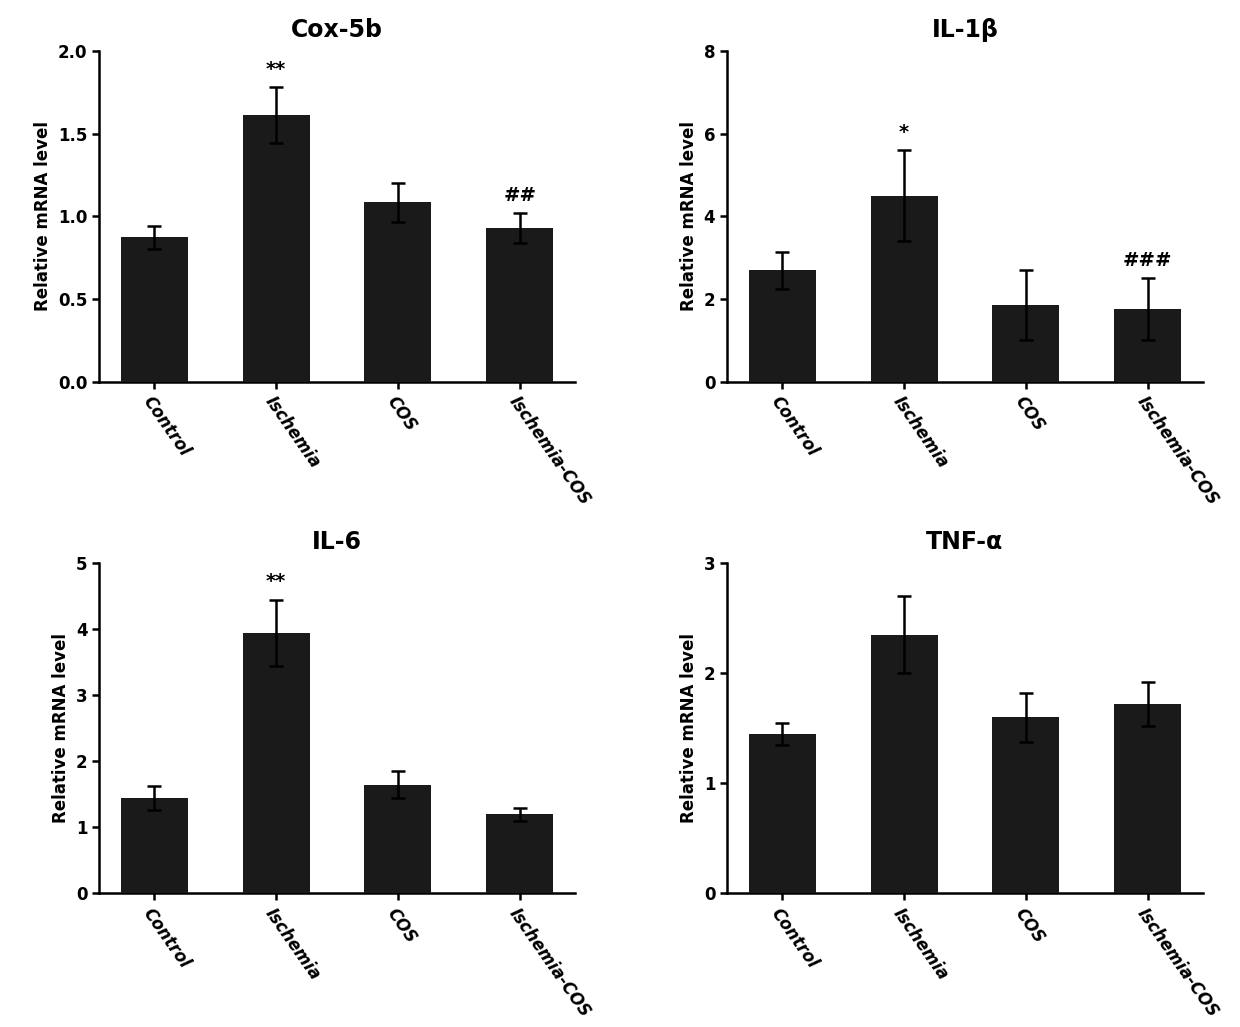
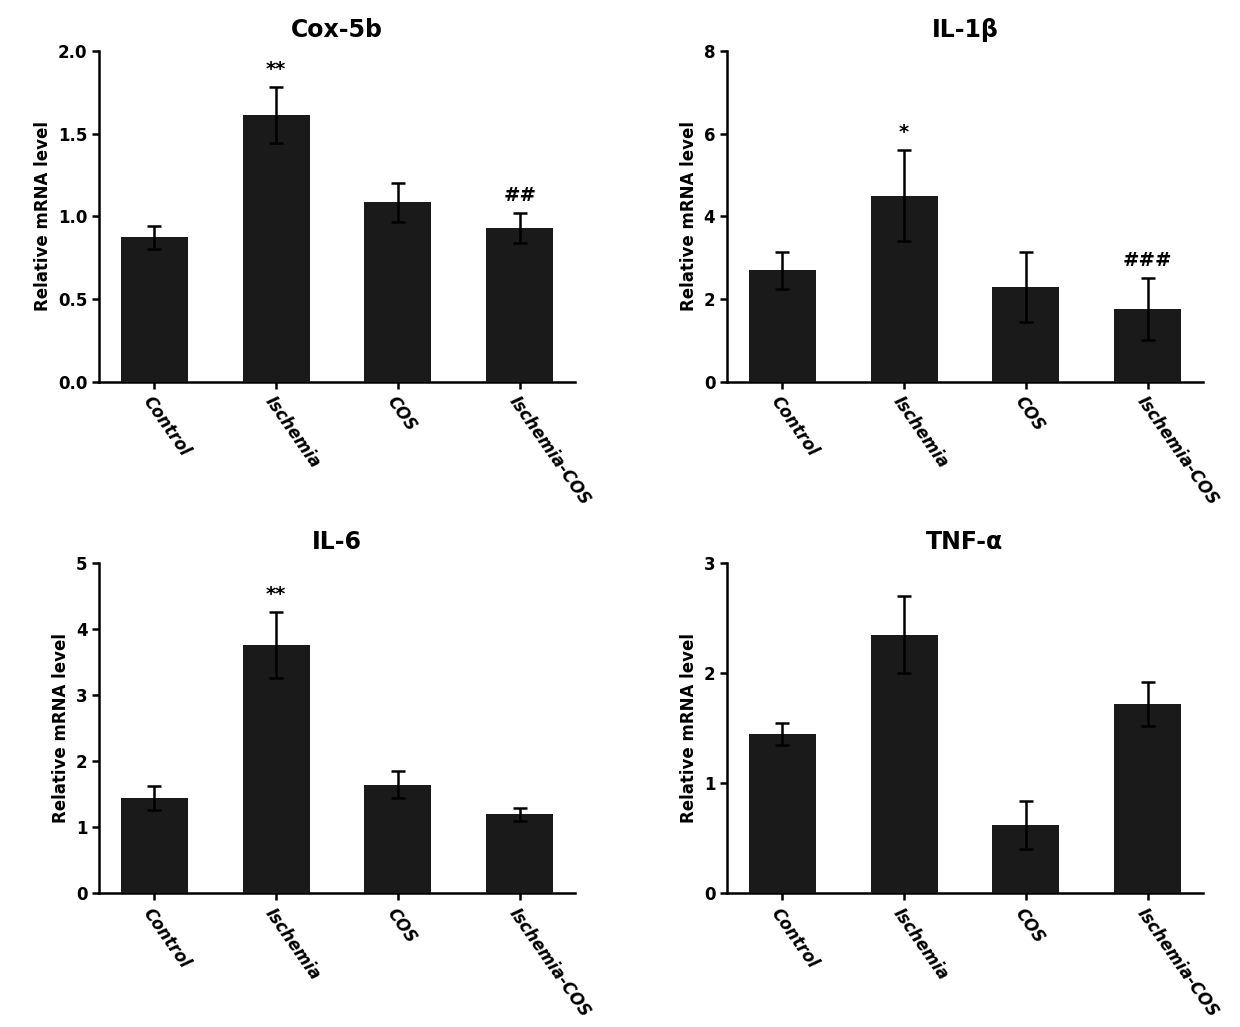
IL-1β/COS: 1.85 -> 2.30
IL-6/Ischemia: 3.95 -> 3.76
TNF-α/COS: 1.60 -> 0.62
